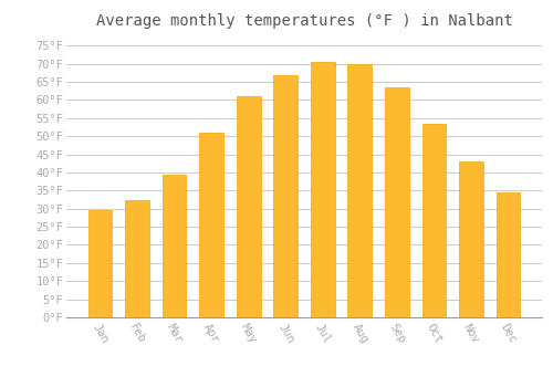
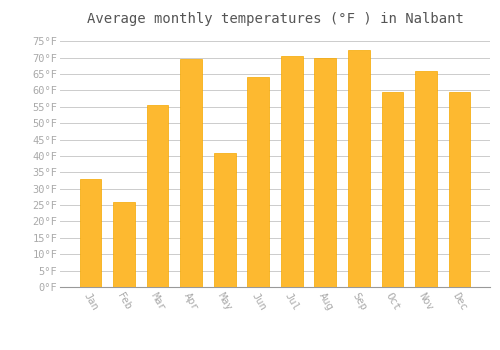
Jan: 29.5°F -> 33.0°F
Feb: 32.5°F -> 26.0°F
Mar: 39.5°F -> 55.5°F
Apr: 51.0°F -> 69.5°F
May: 61.0°F -> 41.0°F
Jun: 67.0°F -> 64.0°F
Sep: 63.5°F -> 72.5°F
Oct: 53.5°F -> 59.5°F
Nov: 43.0°F -> 66.0°F
Dec: 34.5°F -> 59.5°F
